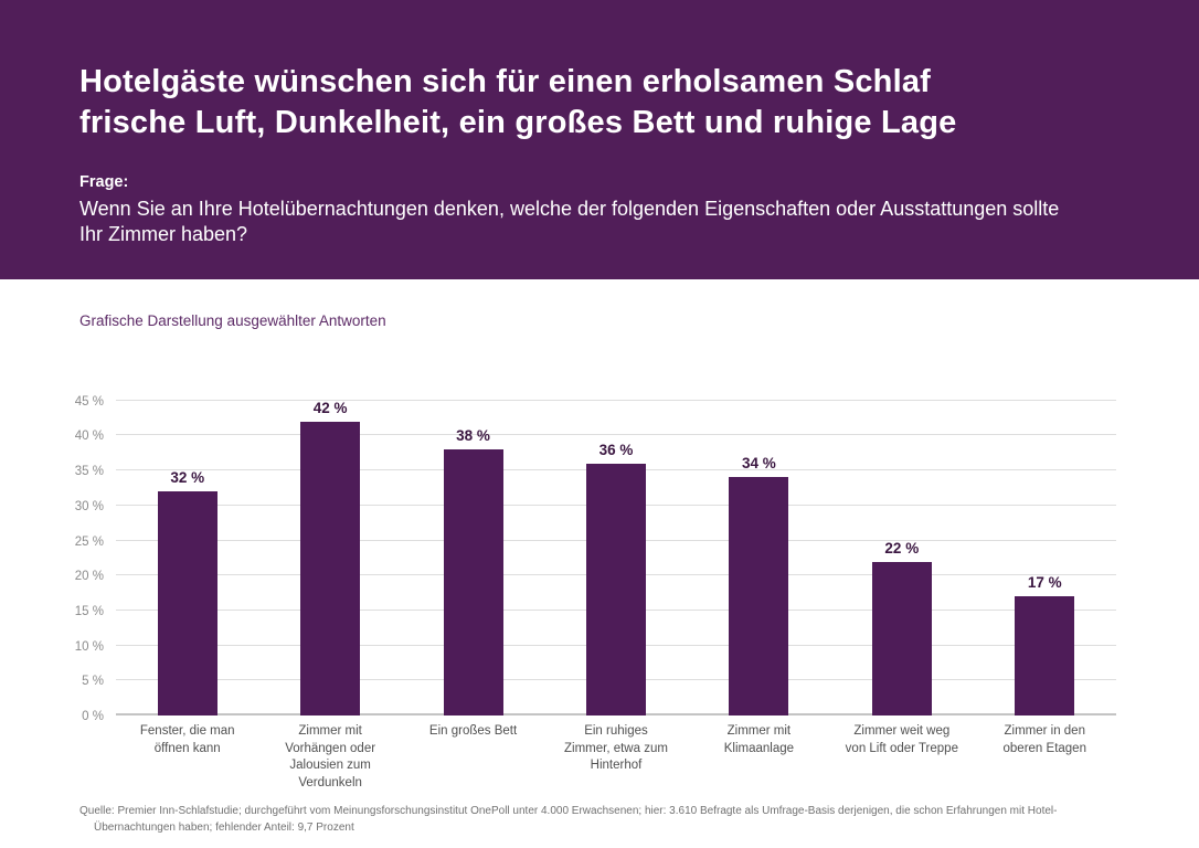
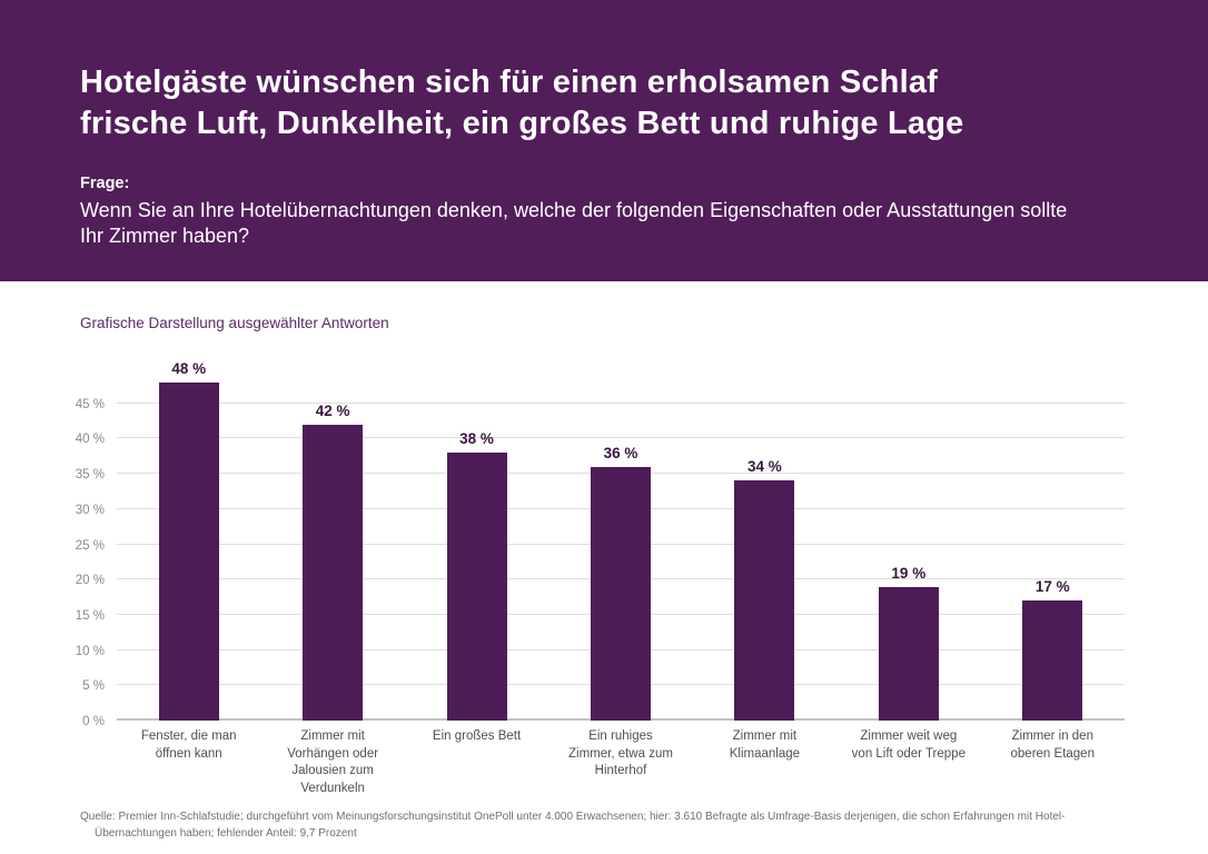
Fenster, die man öffnen kann: 32 -> 48
Zimmer weit weg von Lift oder Treppe: 22 -> 19
